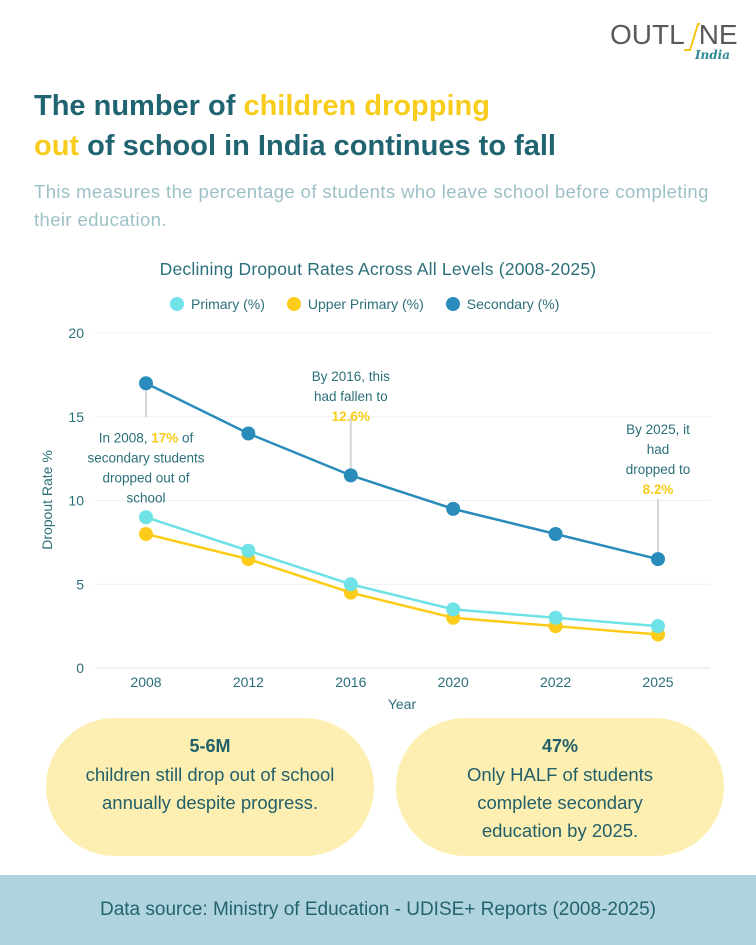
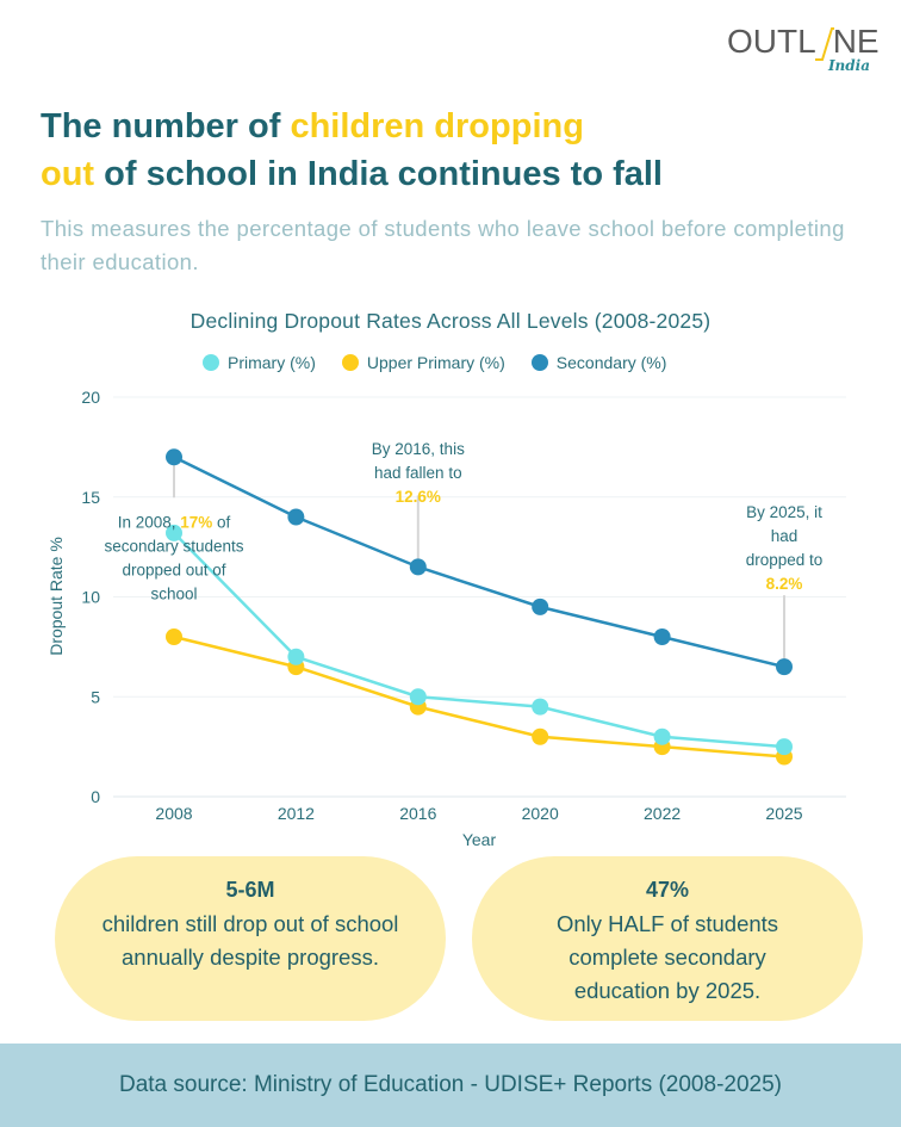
Primary (%)/2008: 9.0 -> 13.2
Primary (%)/2020: 3.5 -> 4.5
